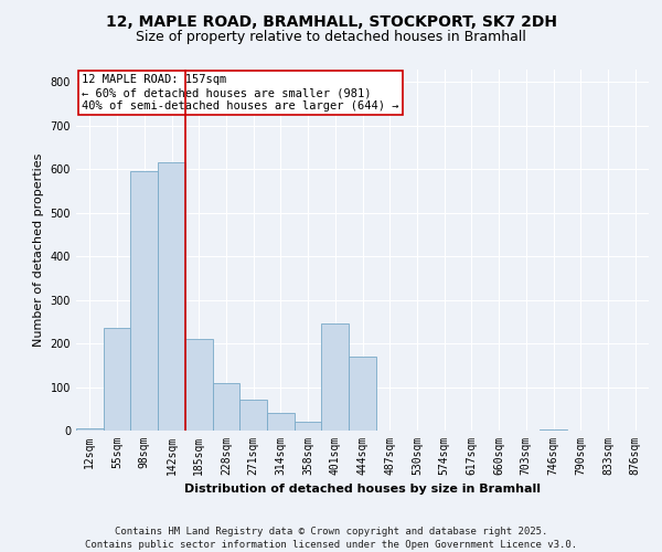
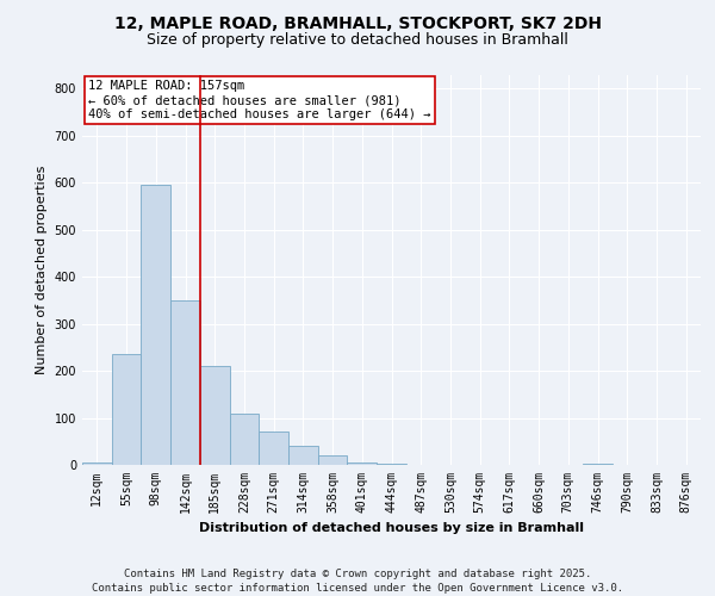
142sqm: 615 -> 350
401sqm: 245 -> 5
444sqm: 170 -> 3
